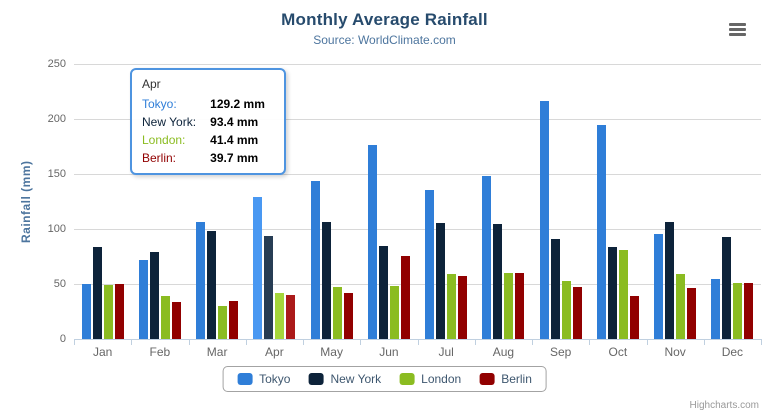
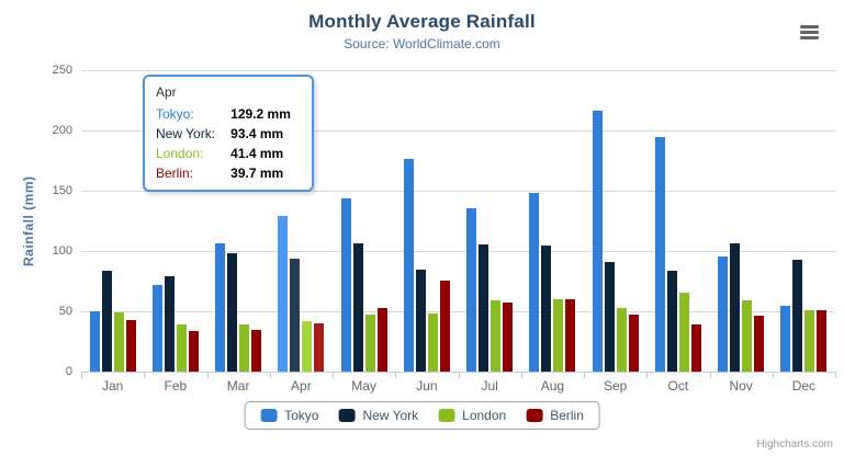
Berlin/Jan: 50 -> 42
London/Mar: 30 -> 39
Berlin/May: 42 -> 53
London/Oct: 81 -> 65
